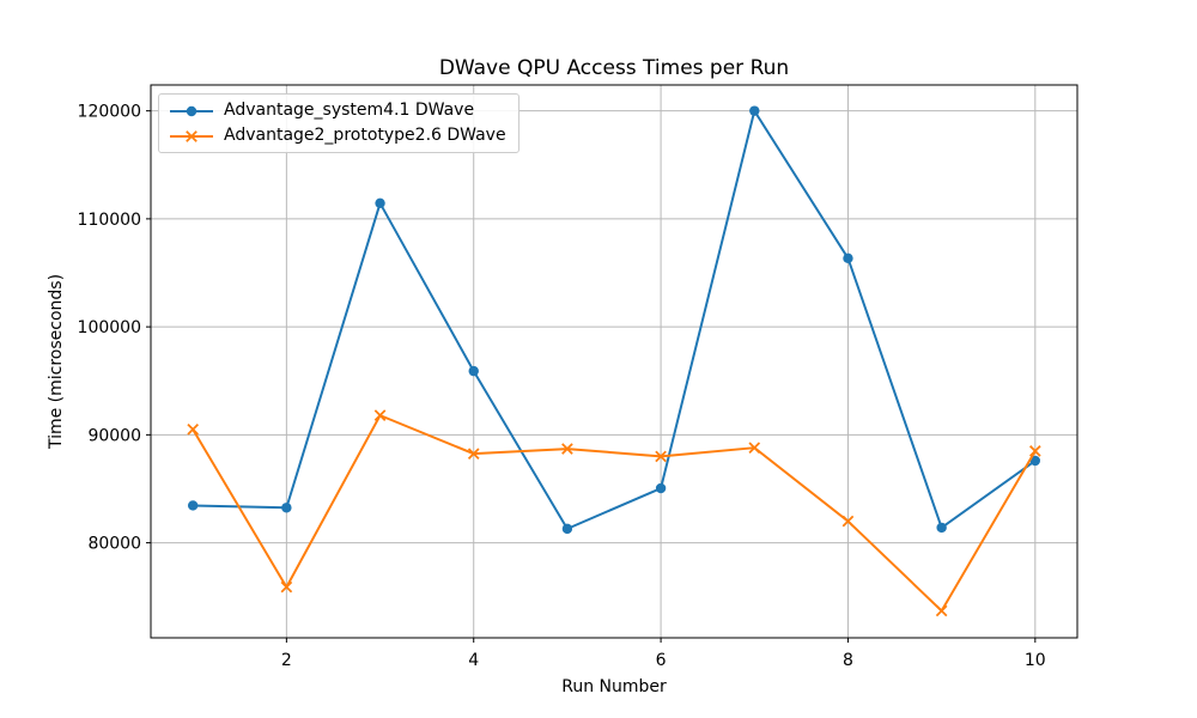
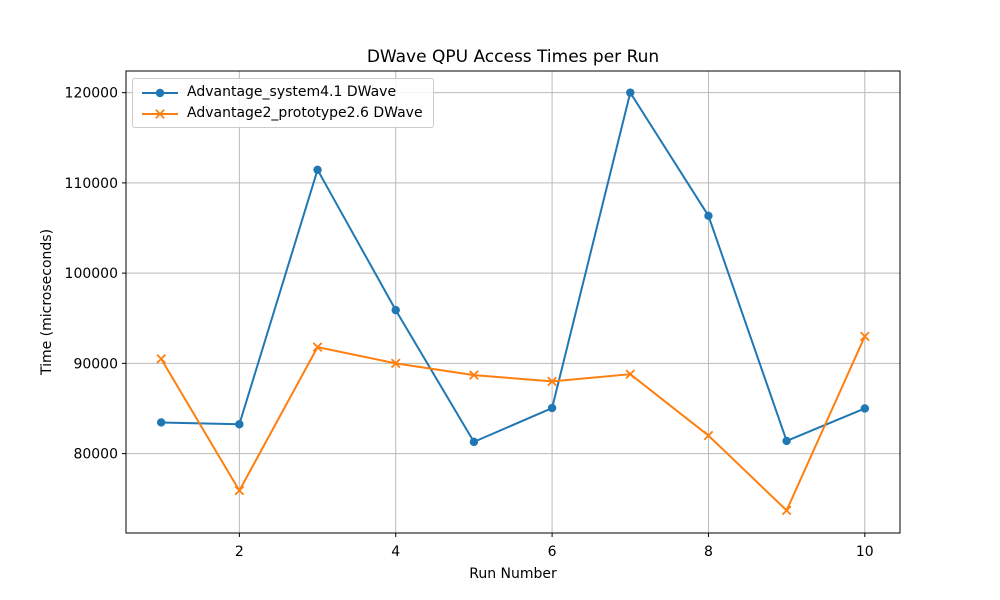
Advantage2_prototype2.6 DWave/4: 88000 -> 90000
Advantage_system4.1 DWave/10: 88000 -> 85000
Advantage2_prototype2.6 DWave/10: 88000 -> 93000
